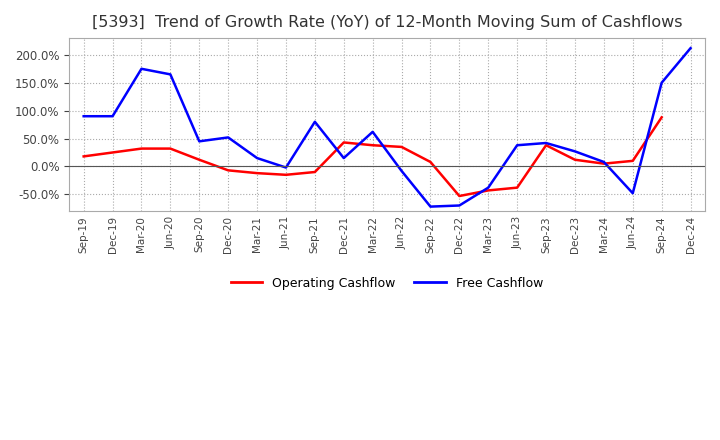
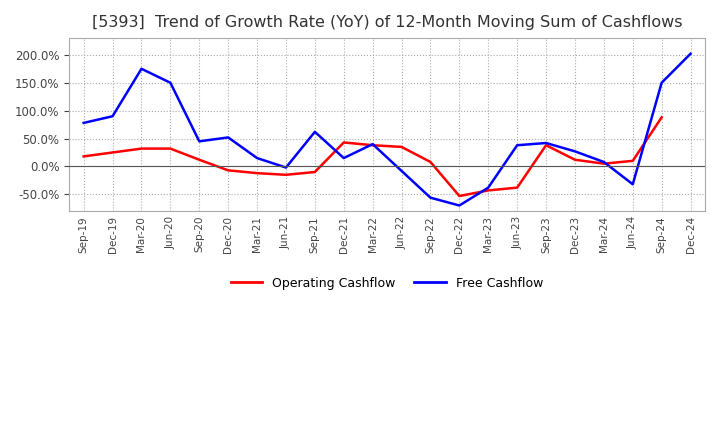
Free Cashflow/Sep-19: 90% -> 78%
Free Cashflow/Jun-20: 165% -> 150%
Free Cashflow/Sep-21: 80% -> 62%
Free Cashflow/Mar-22: 62% -> 40%
Free Cashflow/Sep-22: -72% -> -56%
Free Cashflow/Jun-24: -48% -> -32%
Free Cashflow/Dec-24: 212% -> 202%
